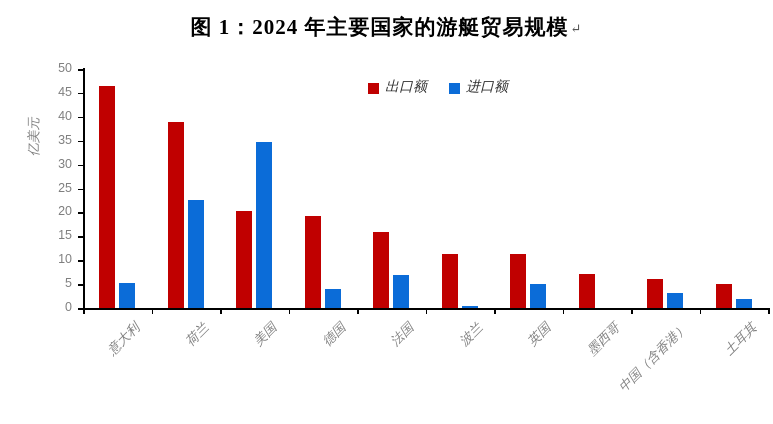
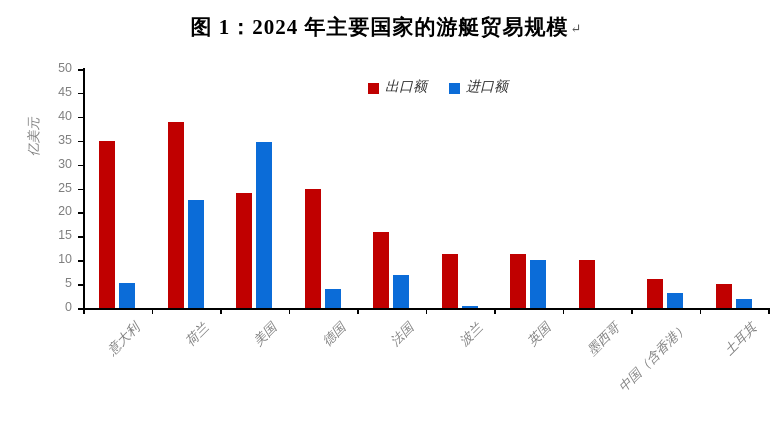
出口额/意大利: 46 -> 35
出口额/美国: 20 -> 24
出口额/德国: 19 -> 25
进口额/英国: 5 -> 10
出口额/墨西哥: 7 -> 10
